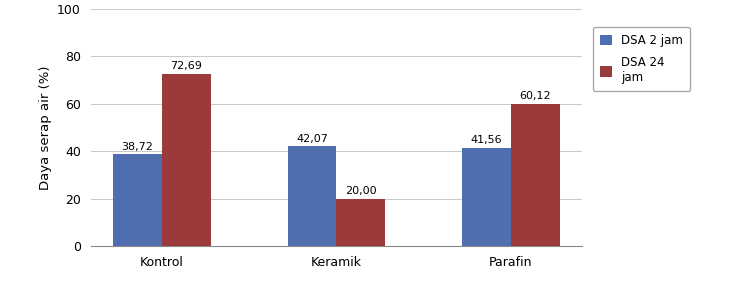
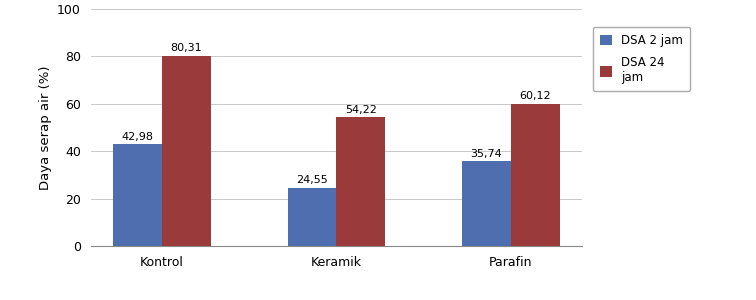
DSA 2 jam/Kontrol: 38,72 -> 42,98
DSA 24 jam/Kontrol: 72,69 -> 80,31
DSA 2 jam/Keramik: 42,07 -> 24,55
DSA 24 jam/Keramik: 20,00 -> 54,22
DSA 2 jam/Parafin: 41,56 -> 35,74
